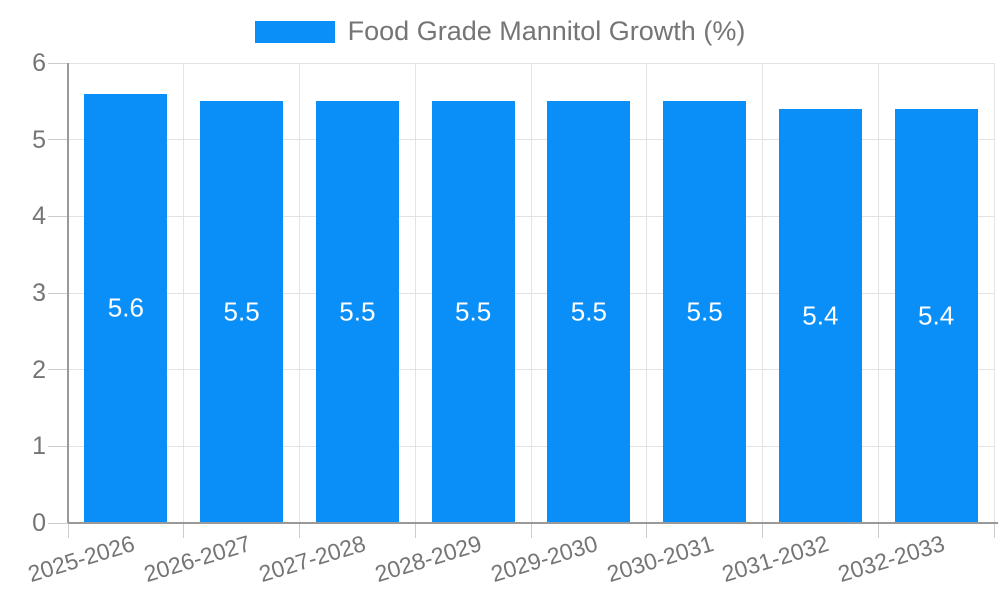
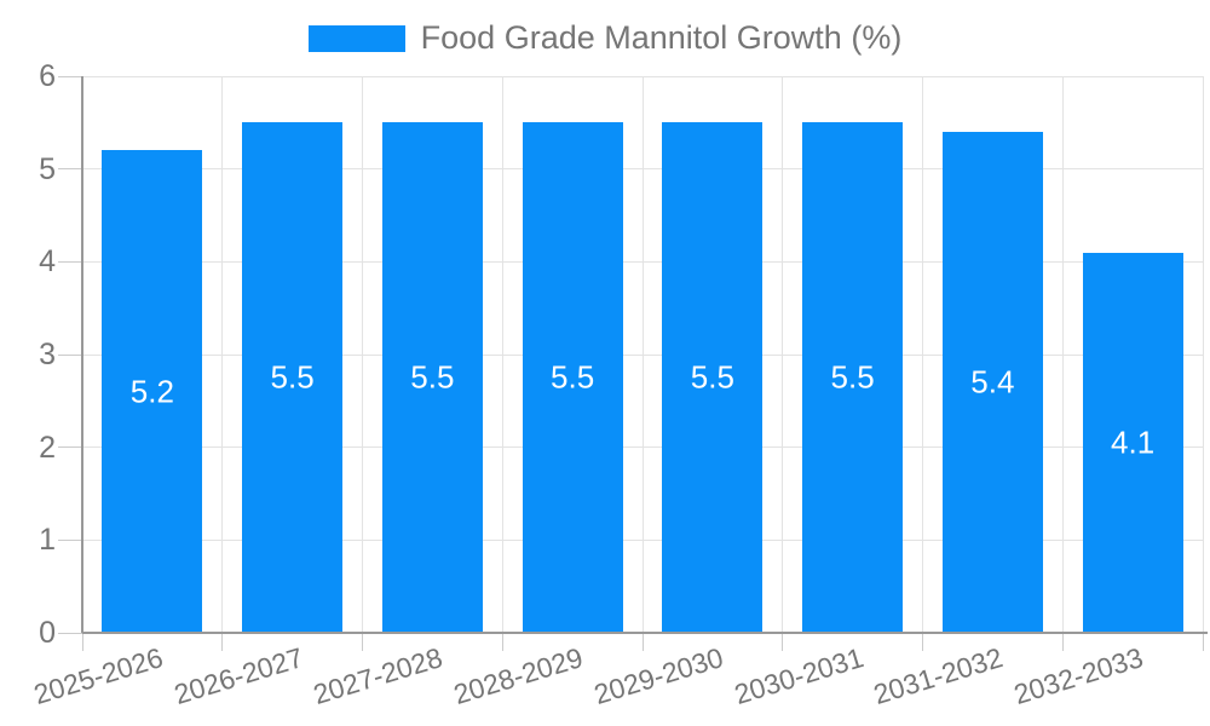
2025-2026: 5.6 -> 5.2
2032-2033: 5.4 -> 4.1
